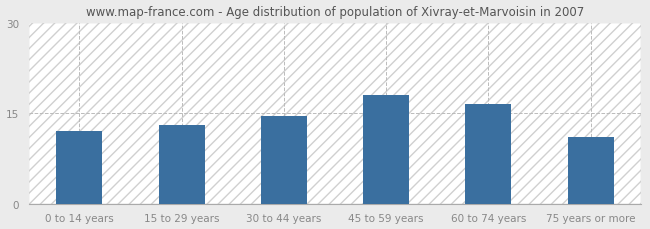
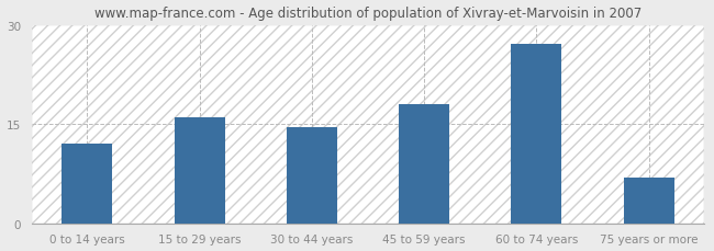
15 to 29 years: 13.0 -> 16.0
60 to 74 years: 16.5 -> 27.2
75 years or more: 11.0 -> 7.0
